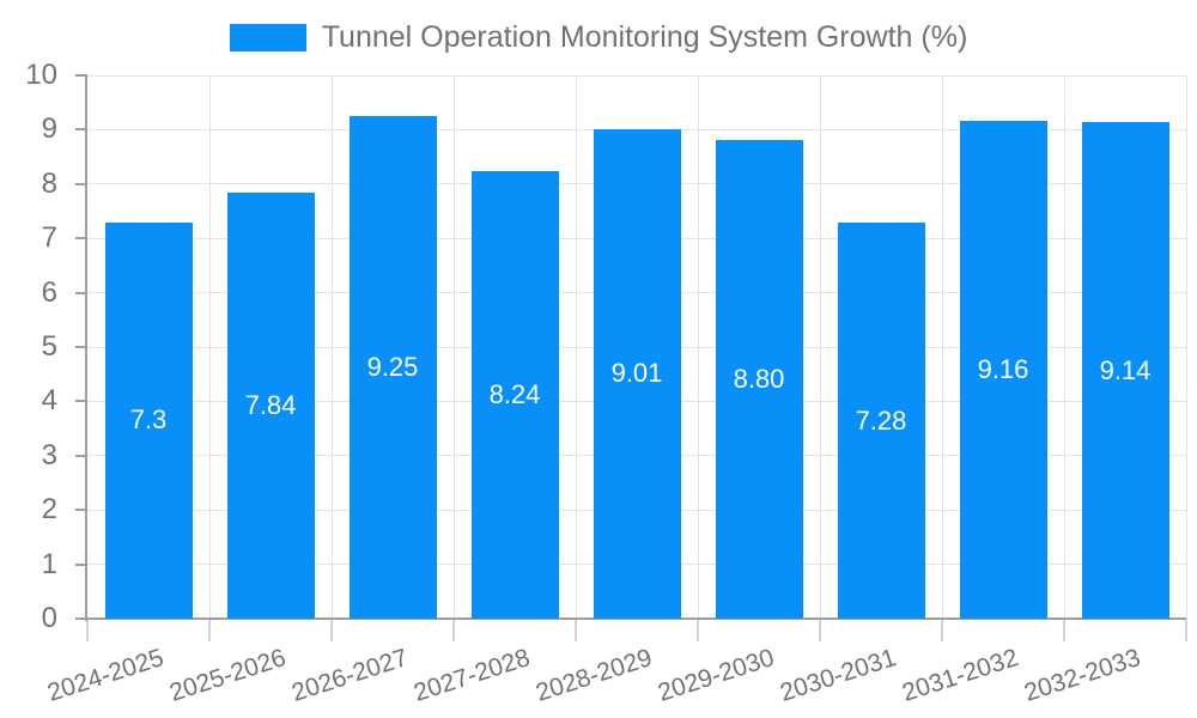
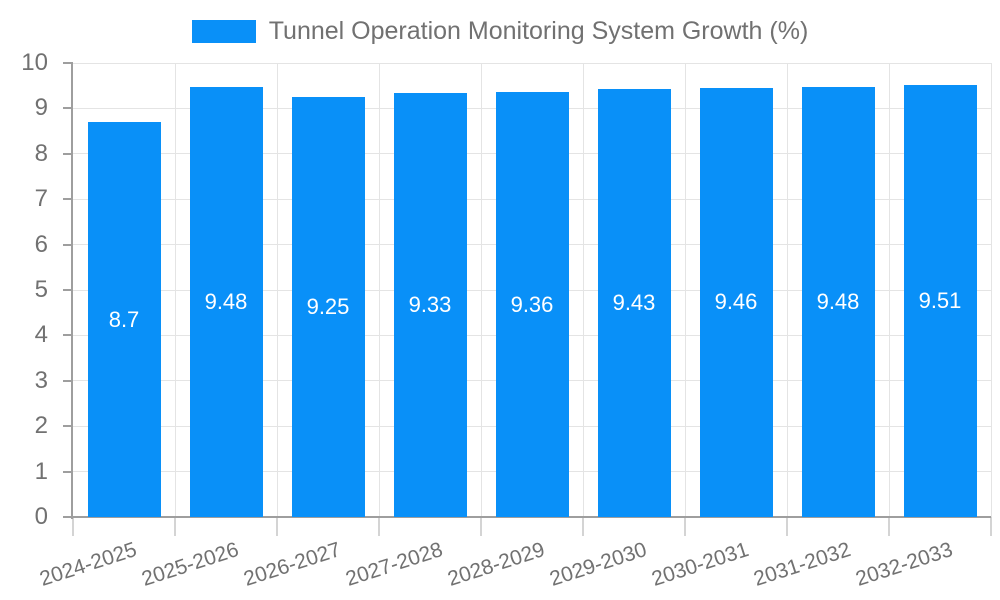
2024-2025: 7.3 -> 8.7
2025-2026: 7.84 -> 9.48
2027-2028: 8.24 -> 9.33
2028-2029: 9.01 -> 9.36
2029-2030: 8.80 -> 9.43
2030-2031: 7.28 -> 9.46
2031-2032: 9.16 -> 9.48
2032-2033: 9.14 -> 9.51
